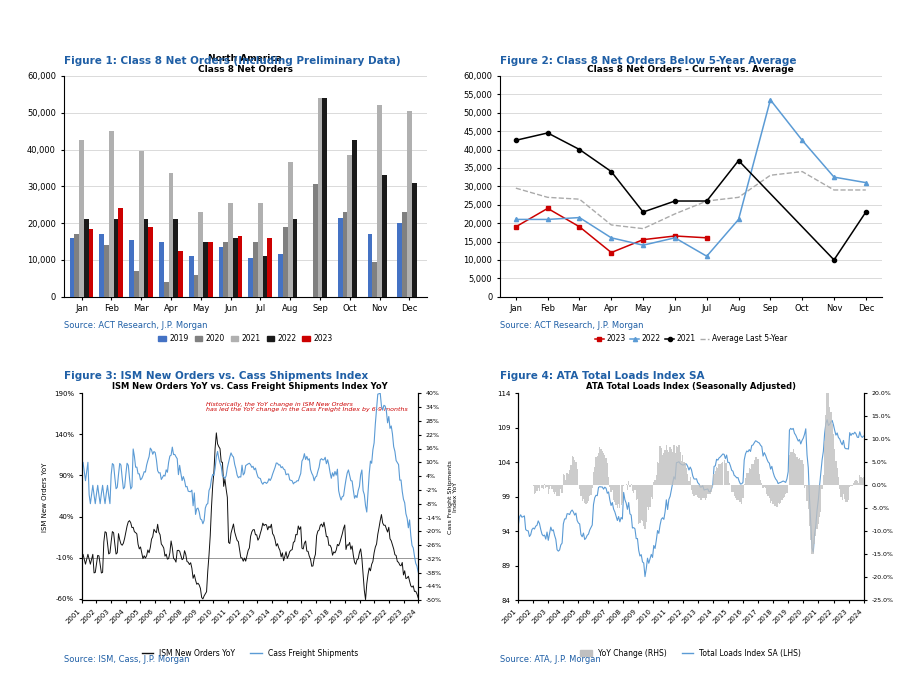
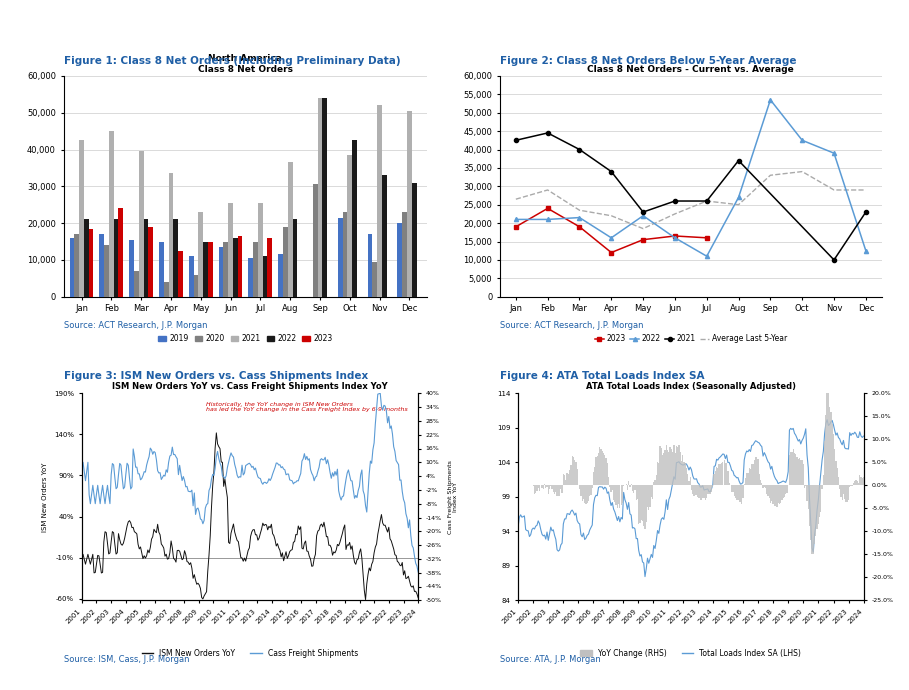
Class 8 Net Orders - Current vs. Average/Average Last 5-Year/Jan: 29,500 -> 26,500
Class 8 Net Orders - Current vs. Average/Average Last 5-Year/Feb: 27,000 -> 29,000
Class 8 Net Orders - Current vs. Average/Average Last 5-Year/Mar: 26,500 -> 23,500
Class 8 Net Orders - Current vs. Average/Average Last 5-Year/Apr: 19,500 -> 22,000
Class 8 Net Orders - Current vs. Average/2022/May: 14,000 -> 22,000
Class 8 Net Orders - Current vs. Average/2022/Aug: 21,000 -> 27,000
Class 8 Net Orders - Current vs. Average/Average Last 5-Year/Aug: 27,000 -> 25,000
Class 8 Net Orders - Current vs. Average/2022/Nov: 32,500 -> 39,000
Class 8 Net Orders - Current vs. Average/2022/Dec: 31,000 -> 12,500
